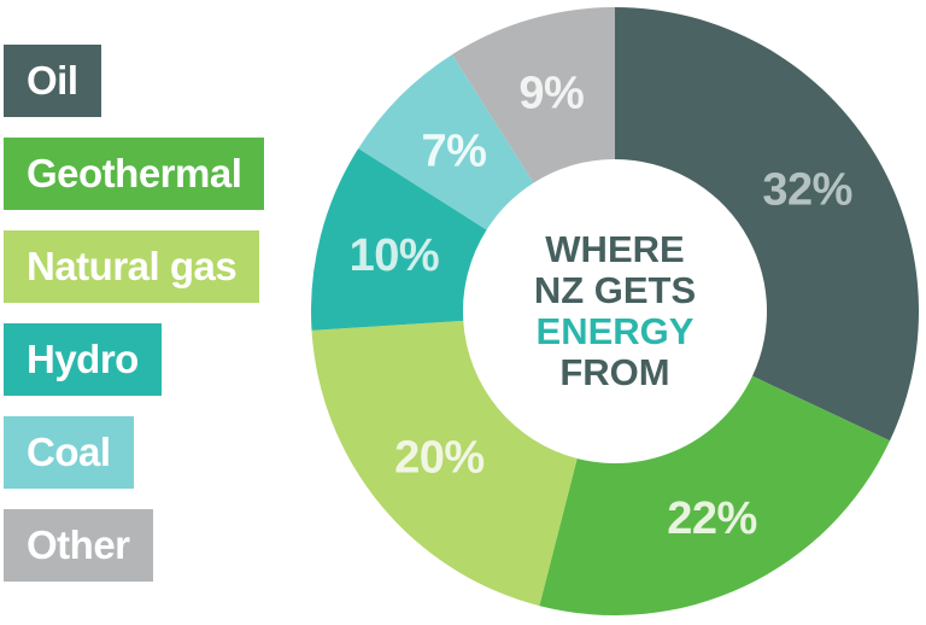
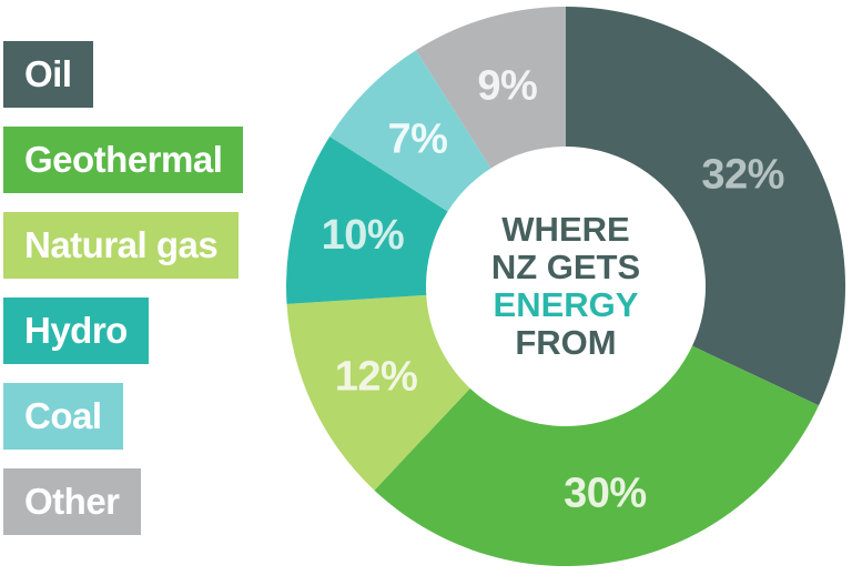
Geothermal: 22% -> 30%
Natural gas: 20% -> 12%
